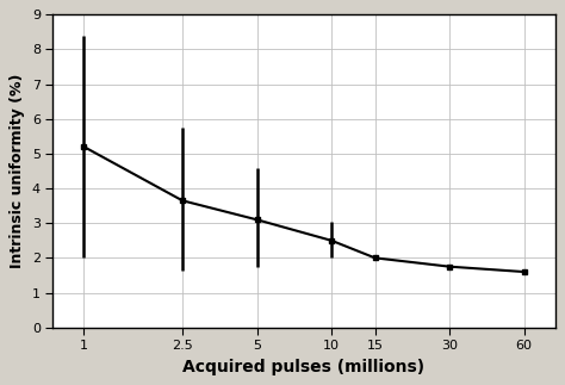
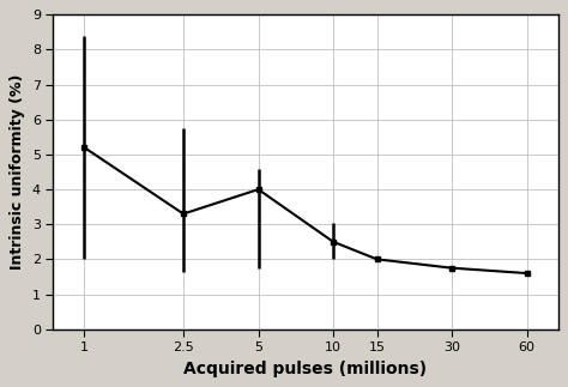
2.5: 3.65 -> 3.30
5: 3.10 -> 4.00
